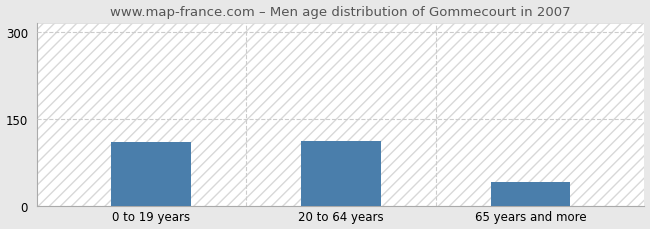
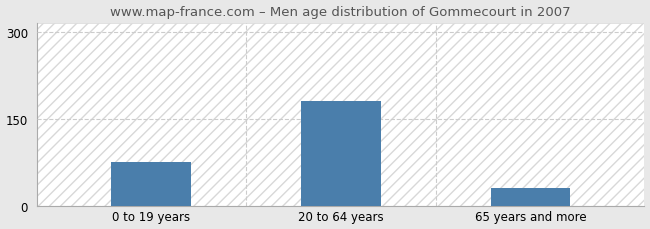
0 to 19 years: 110 -> 75
20 to 64 years: 112 -> 180
65 years and more: 40 -> 30
